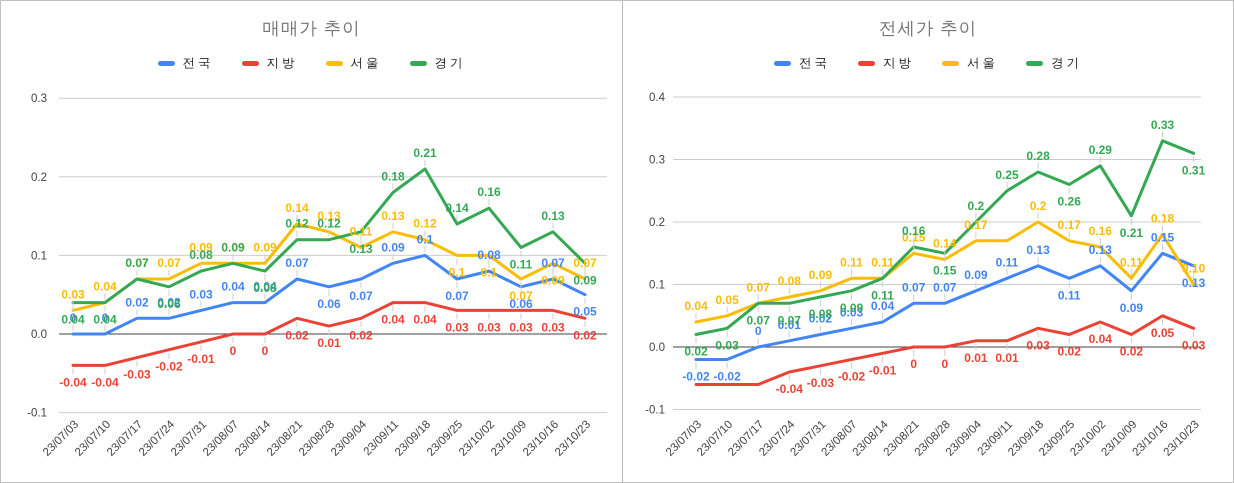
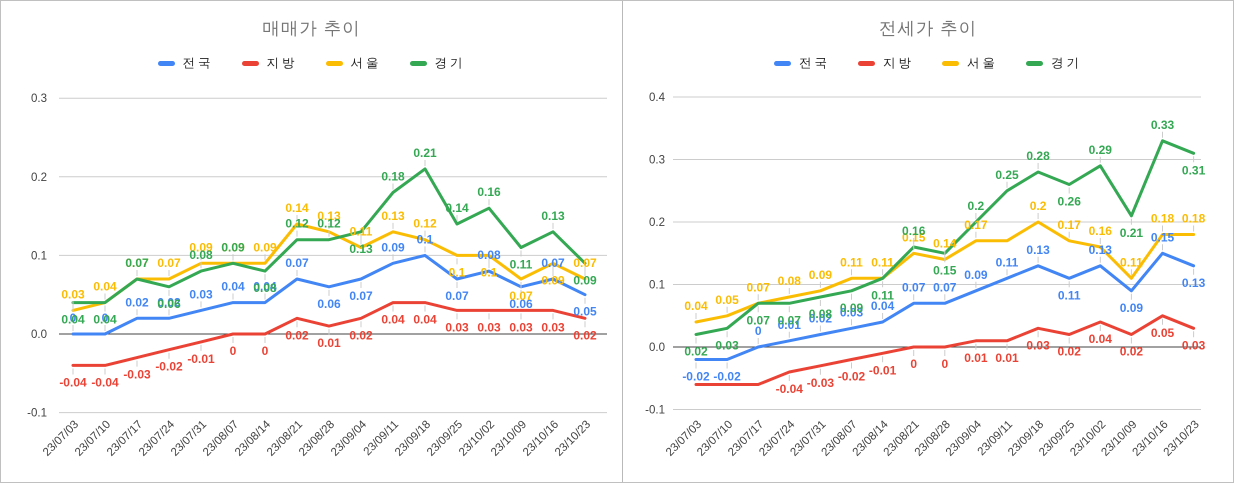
전세가 추이/서울/23/10/23: 0.10 -> 0.18
